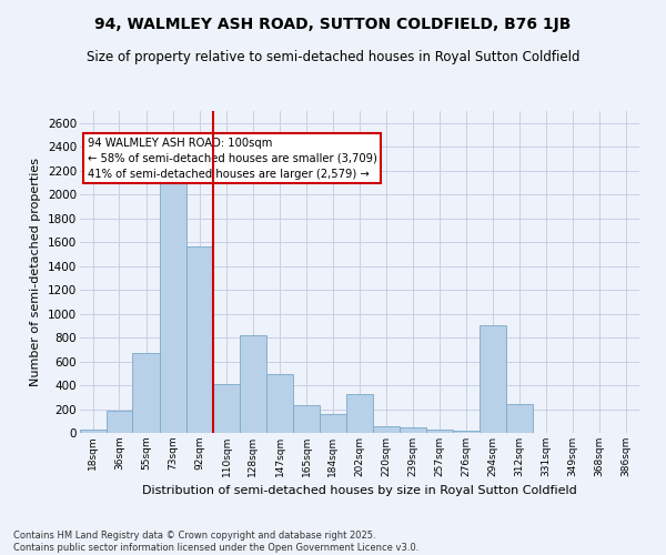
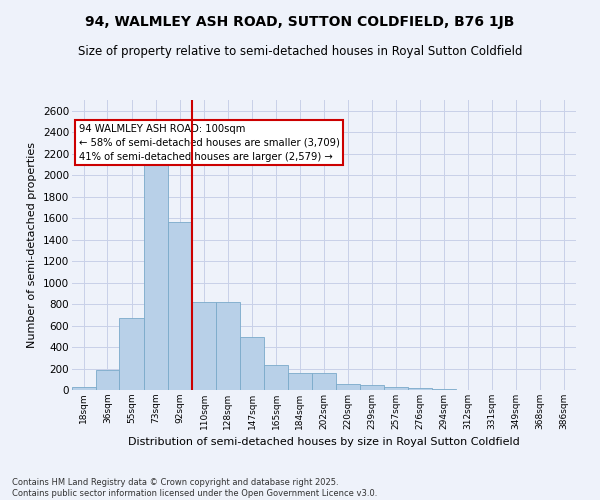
110sqm: 410 -> 820
202sqm: 330 -> 160
294sqm: 900 -> 10
312sqm: 240 -> 0
